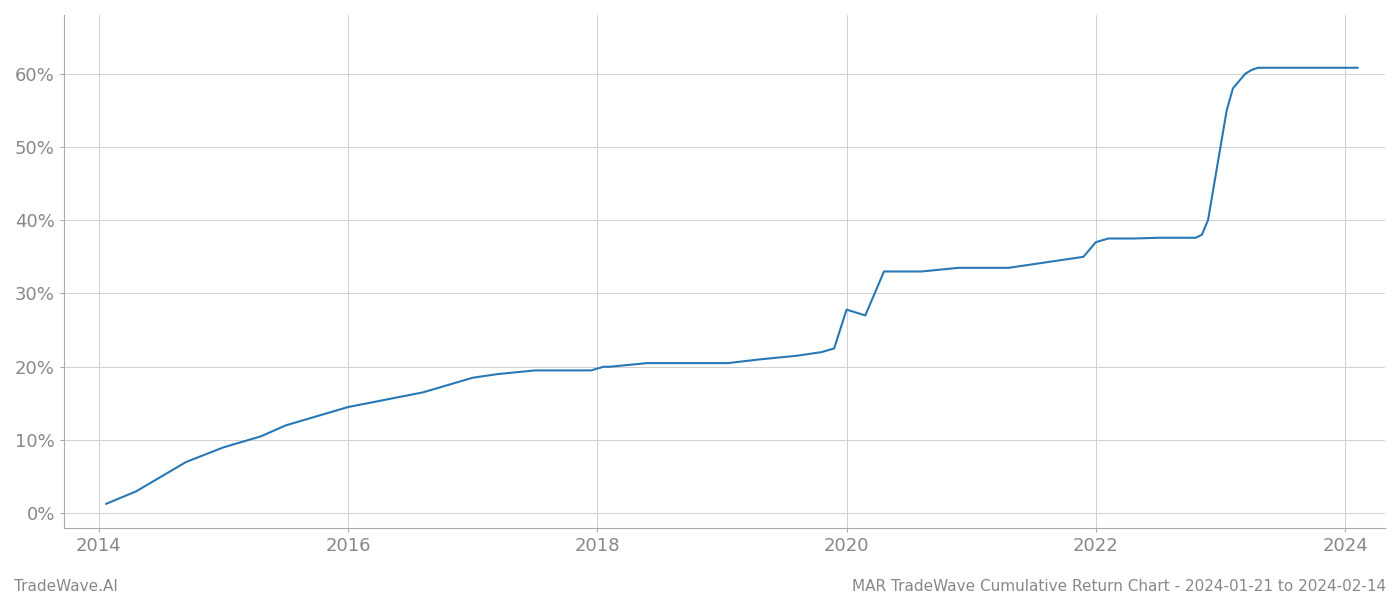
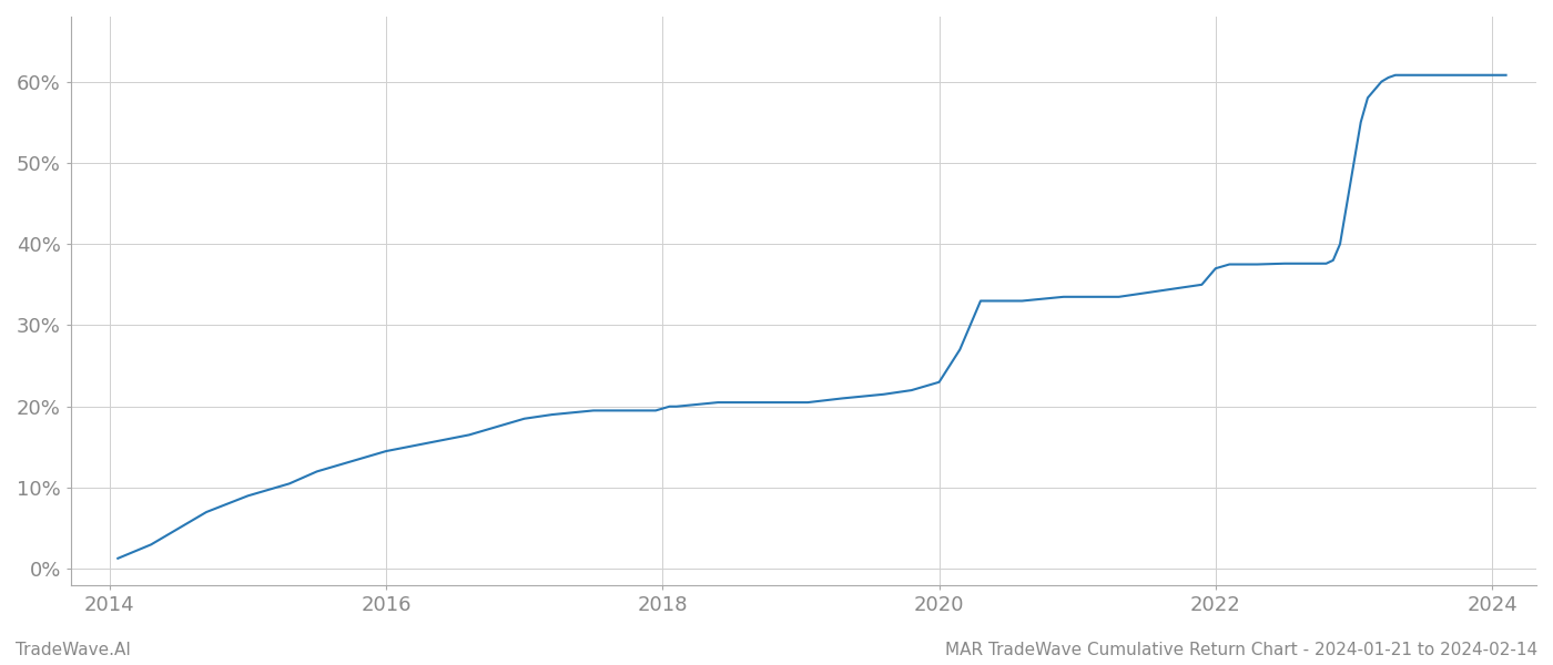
2020: 27.8% -> 23.0%
